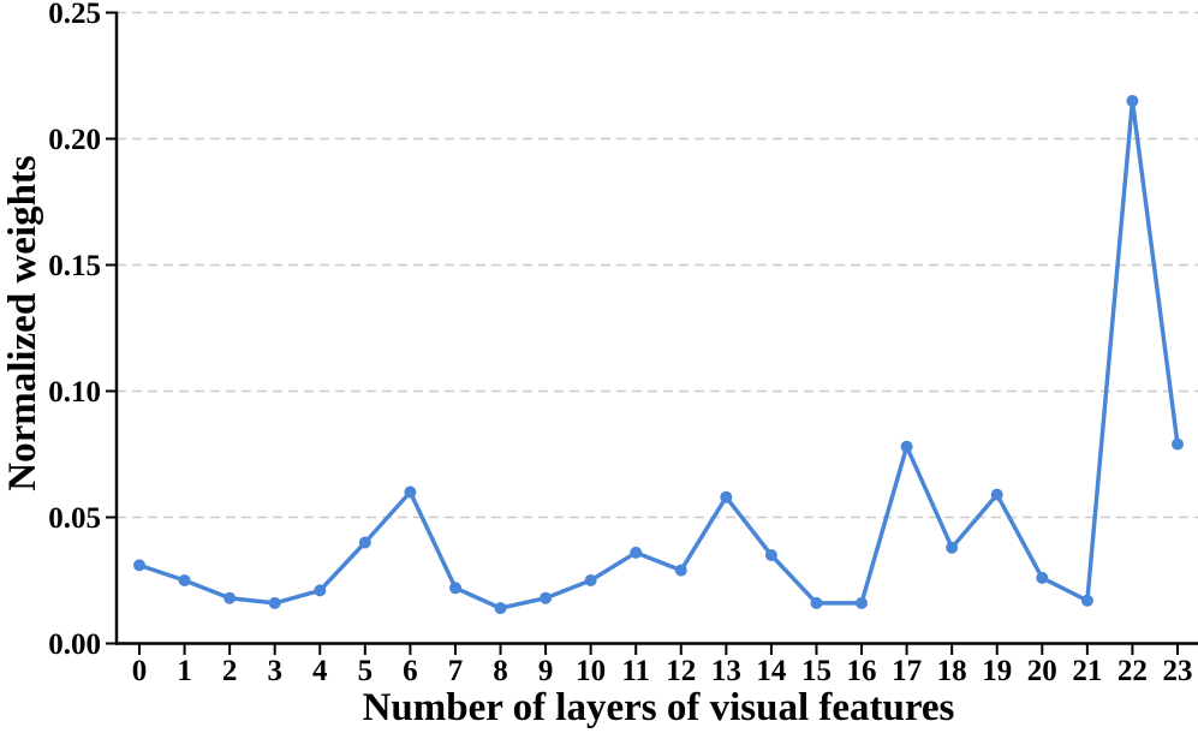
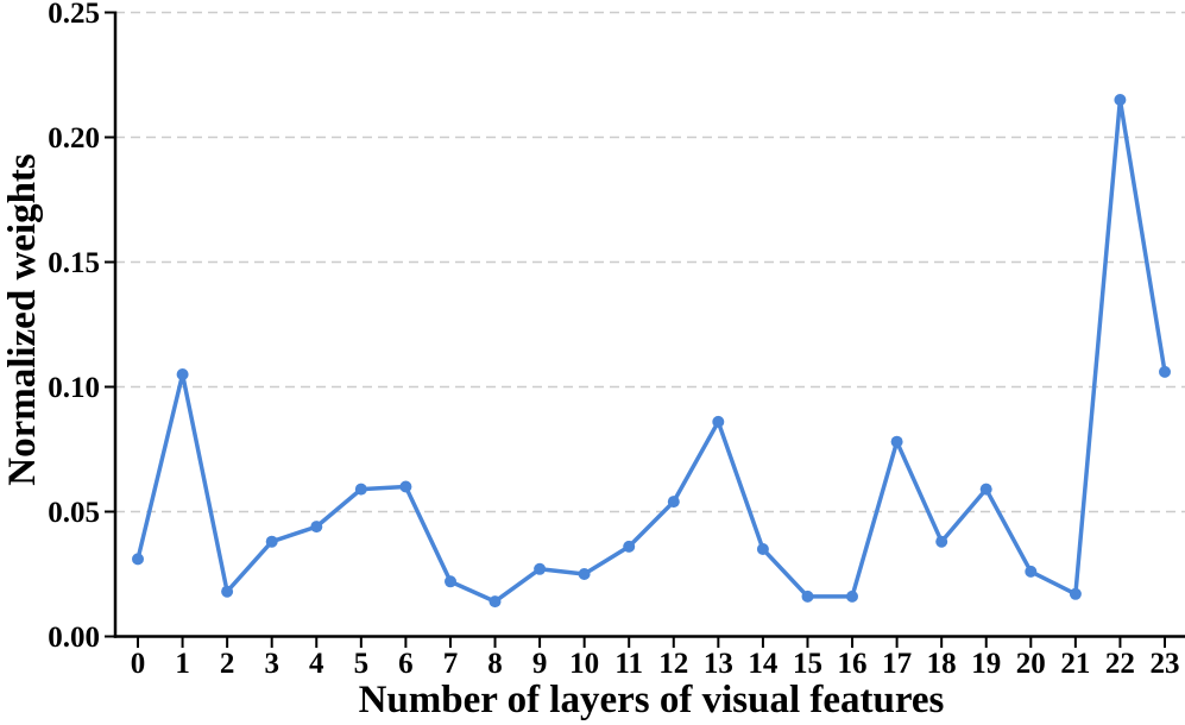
1: 0.025 -> 0.105
3: 0.016 -> 0.038
4: 0.021 -> 0.044
5: 0.040 -> 0.059
9: 0.018 -> 0.027
12: 0.029 -> 0.054
13: 0.058 -> 0.086
23: 0.079 -> 0.106
